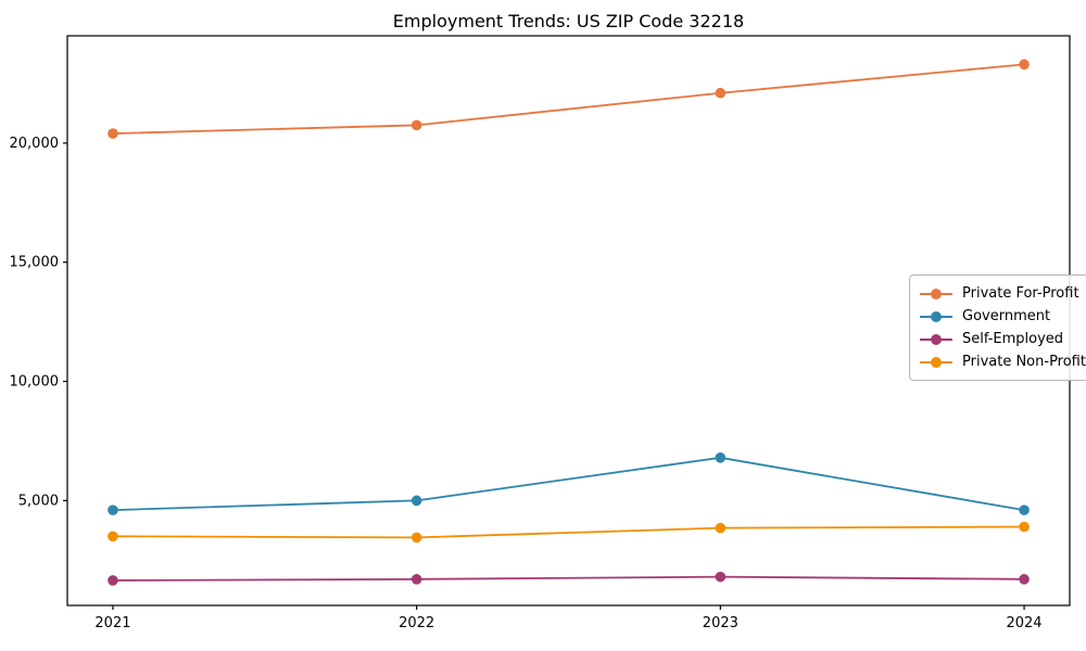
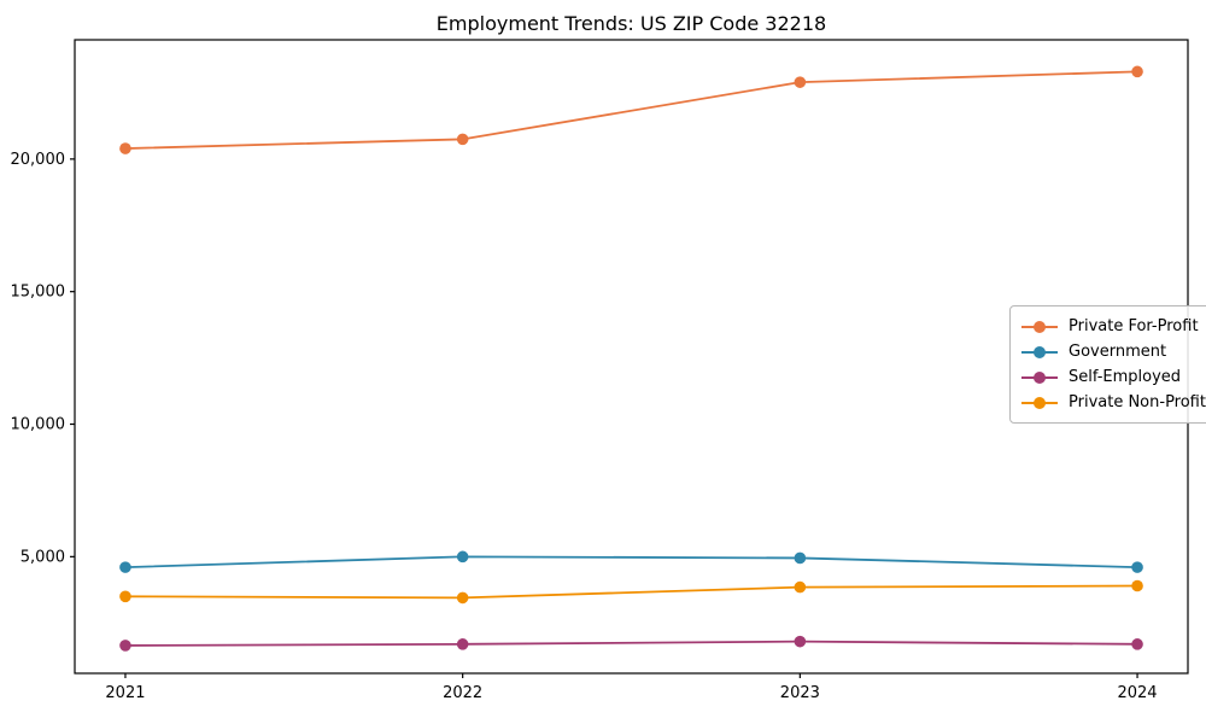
Private For-Profit/2023: 22100 -> 22900
Government/2023: 6800 -> 5000
